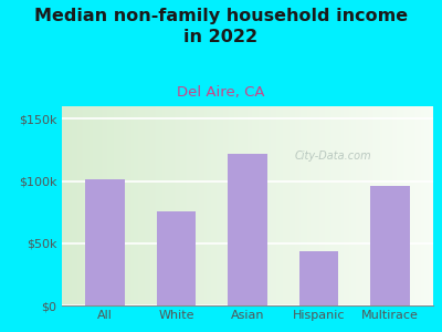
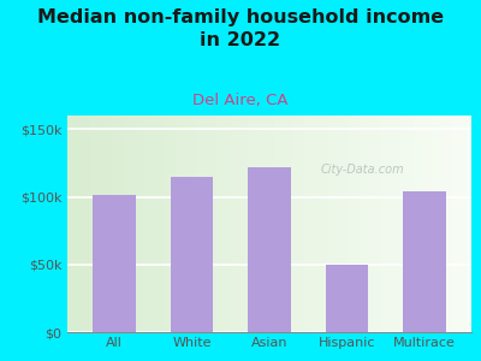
White: $76k -> $115k
Hispanic: $44k -> $50k
Multirace: $96k -> $104k
